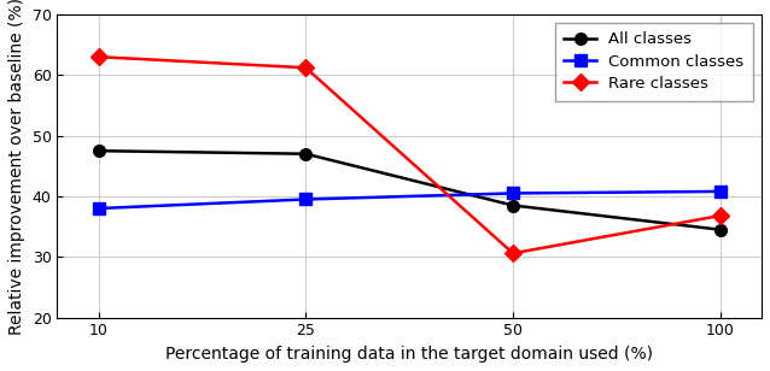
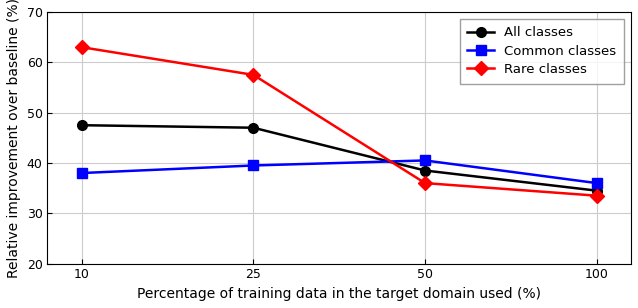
Rare classes/25: 61.2 -> 57.5
Rare classes/50: 30.6 -> 36.0
Common classes/100: 40.8 -> 36.0
Rare classes/100: 36.8 -> 33.5
